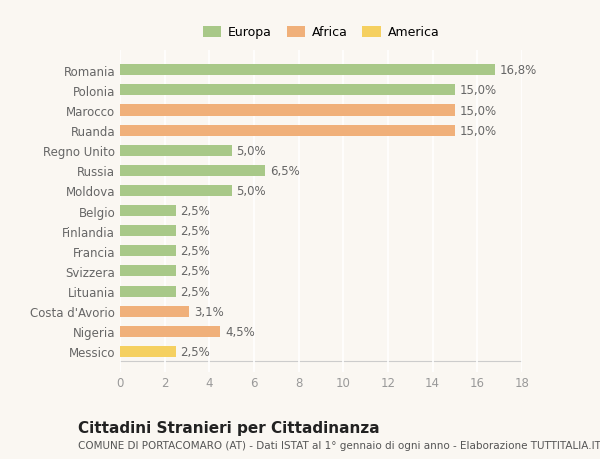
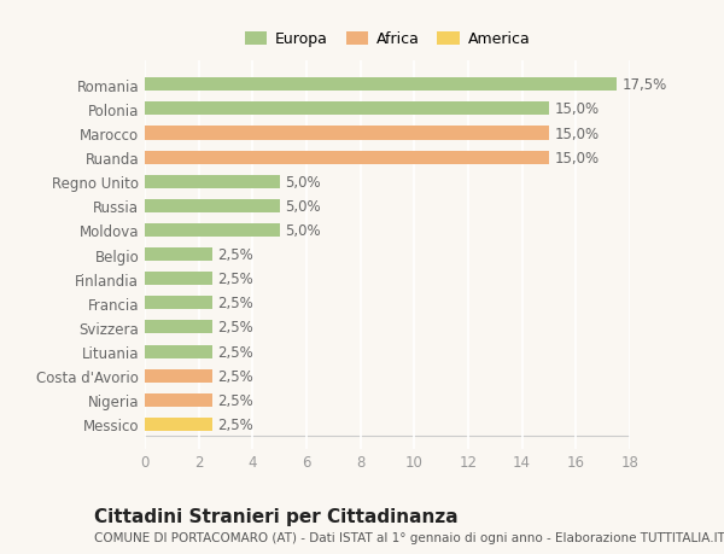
Romania: 16,8% -> 17,5%
Russia: 6,5% -> 5,0%
Costa d'Avorio: 3,1% -> 2,5%
Nigeria: 4,5% -> 2,5%
